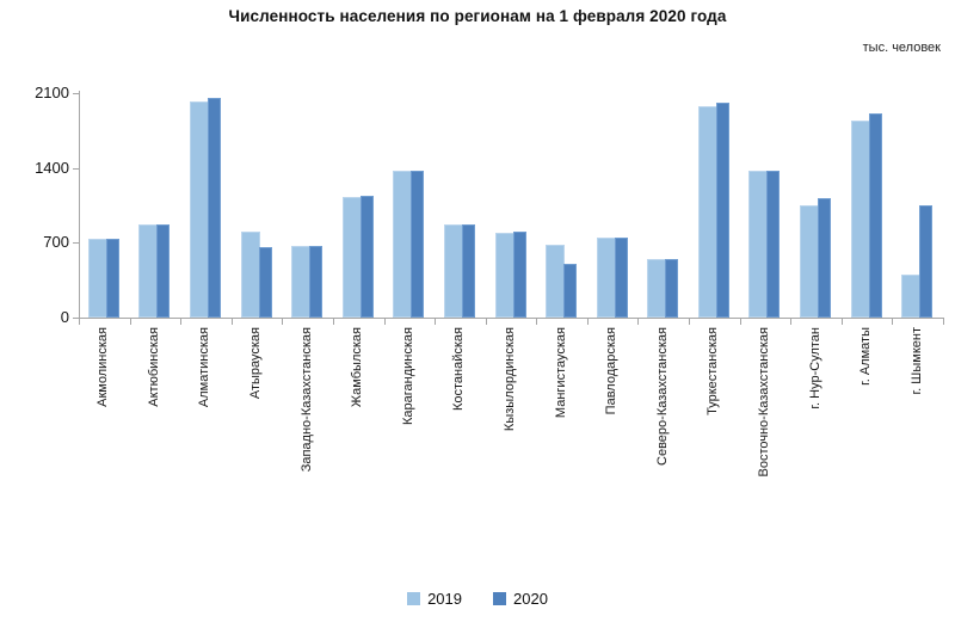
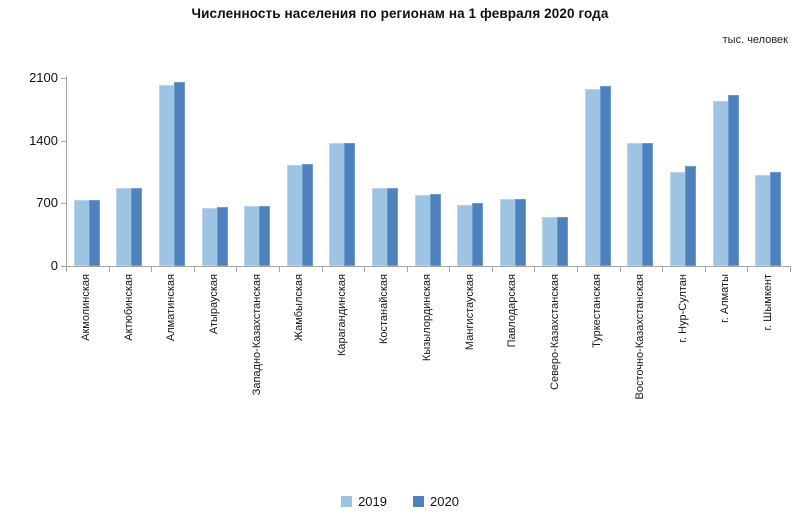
2019/Атырауская: 800 -> 600
2020/Мангистауская: 500 -> 700
2019/г. Шымкент: 400 -> 1000
